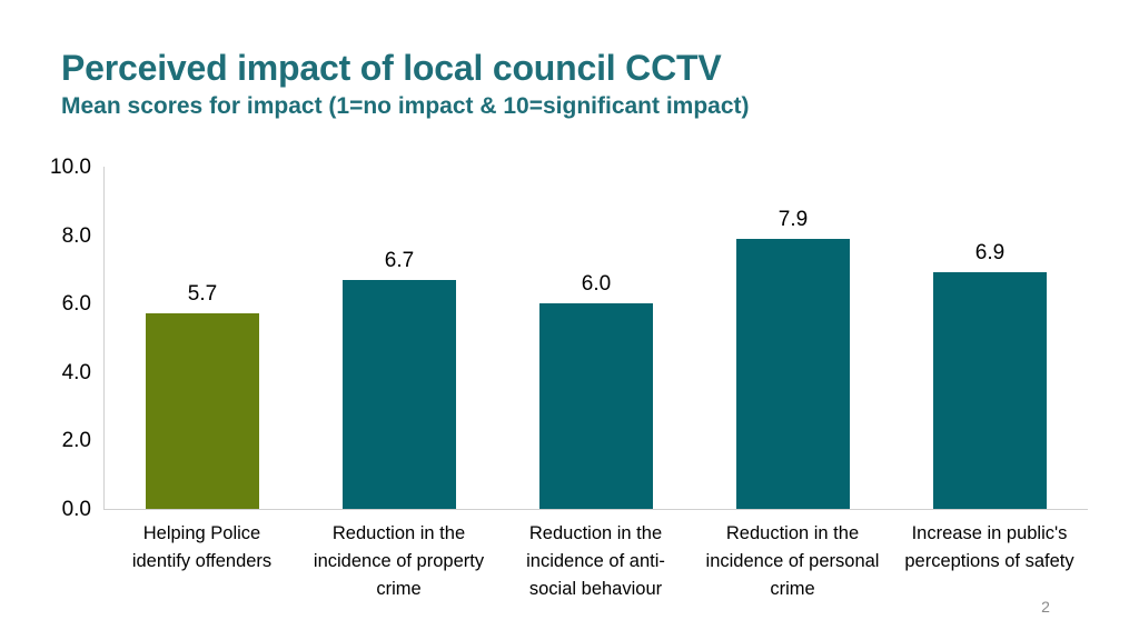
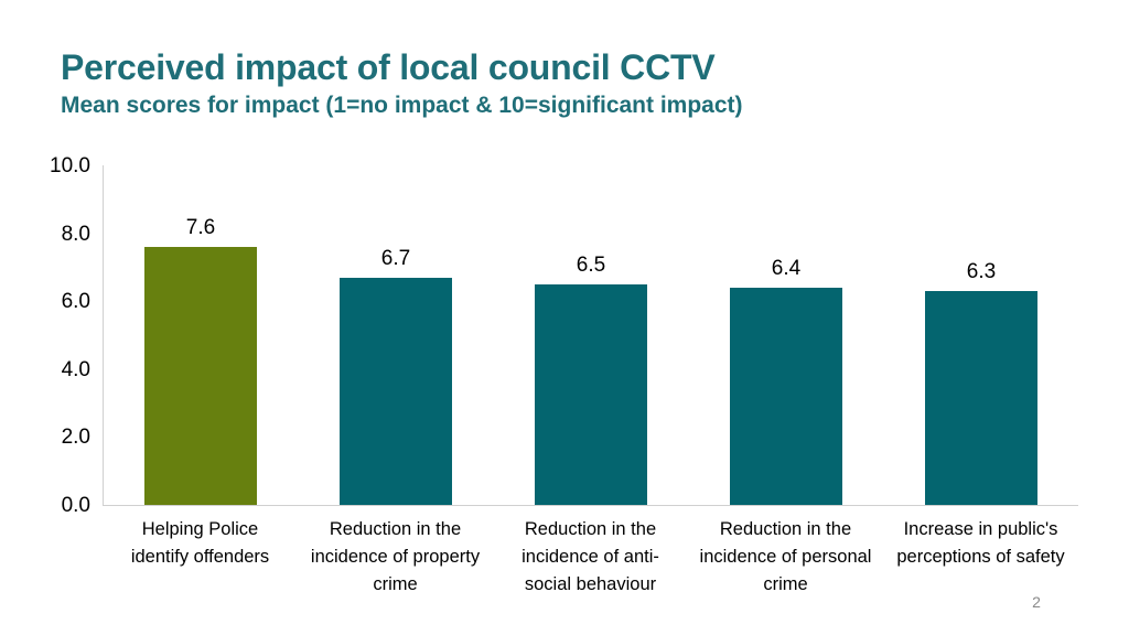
Helping Police identify offenders: 5.7 -> 7.6
Reduction in the incidence of anti-social behaviour: 6.0 -> 6.5
Reduction in the incidence of personal crime: 7.9 -> 6.4
Increase in public's perceptions of safety: 6.9 -> 6.3
